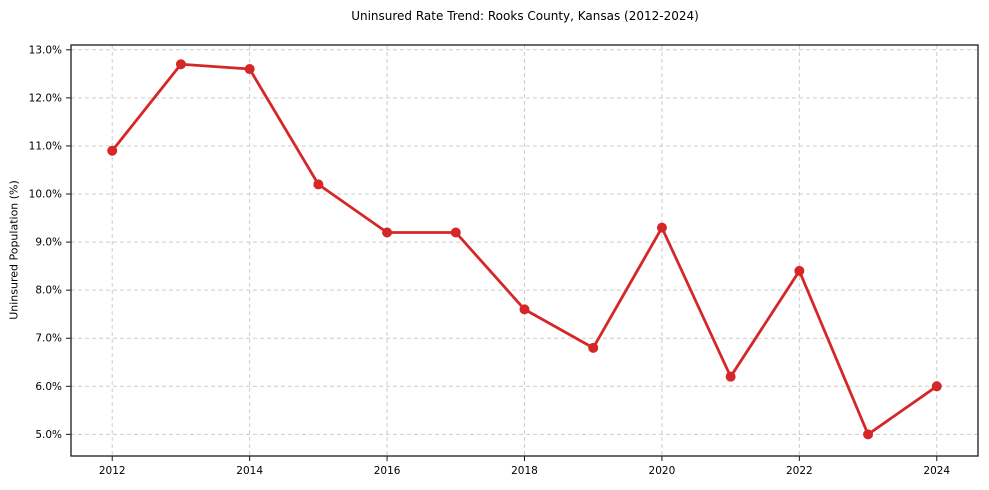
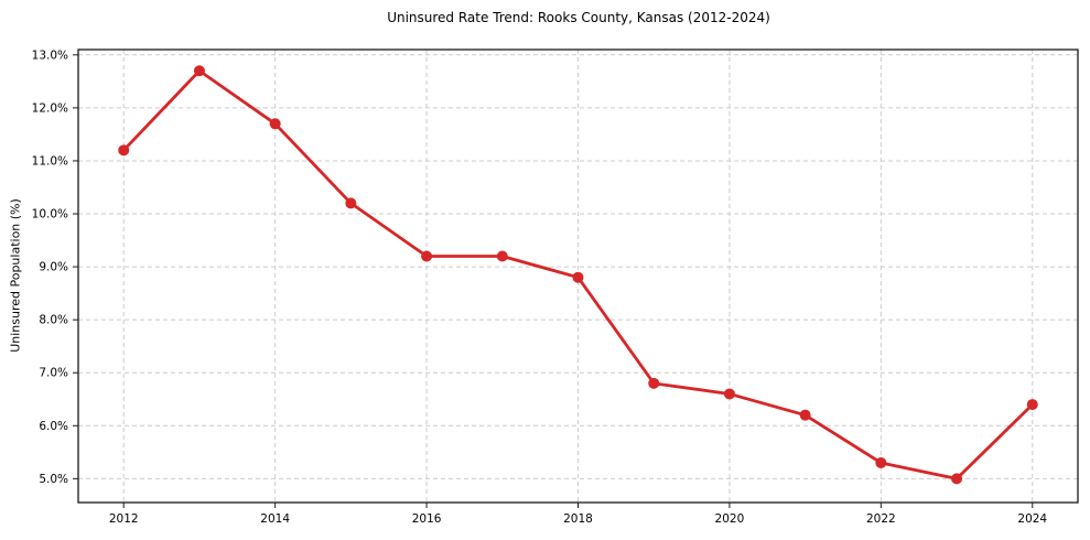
2012: 10.9% -> 11.2%
2014: 12.6% -> 11.7%
2018: 7.6% -> 8.8%
2020: 9.3% -> 6.6%
2022: 8.4% -> 5.3%
2024: 6.0% -> 6.4%
